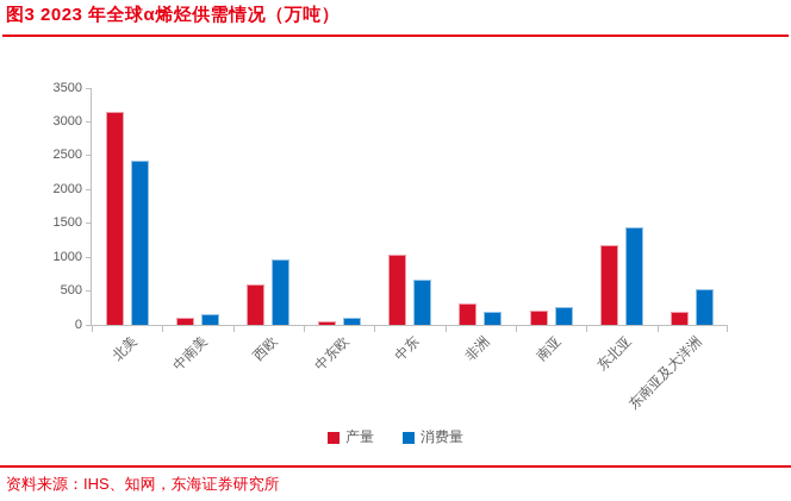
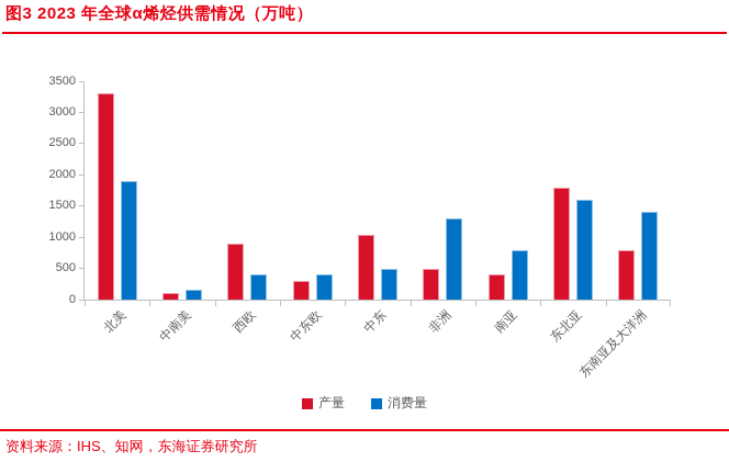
产量/北美: 3200 -> 3300
消费量/北美: 2400 -> 1900
产量/西欧: 600 -> 900
消费量/西欧: 1000 -> 400
产量/中东欧: 100 -> 300
消费量/中东欧: 100 -> 400
消费量/中东: 700 -> 500
产量/非洲: 300 -> 500
消费量/非洲: 200 -> 1300
产量/南亚: 200 -> 400
消费量/南亚: 300 -> 800
产量/东北亚: 1200 -> 1800
消费量/东北亚: 1400 -> 1600
产量/东南亚及大洋洲: 200 -> 800
消费量/东南亚及大洋洲: 500 -> 1400
